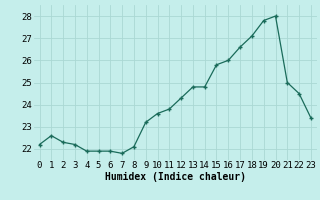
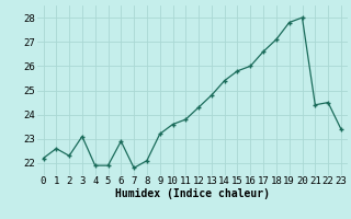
3: 22.2 -> 23.1
6: 21.9 -> 22.9
14: 24.8 -> 25.4
21: 25.0 -> 24.4
